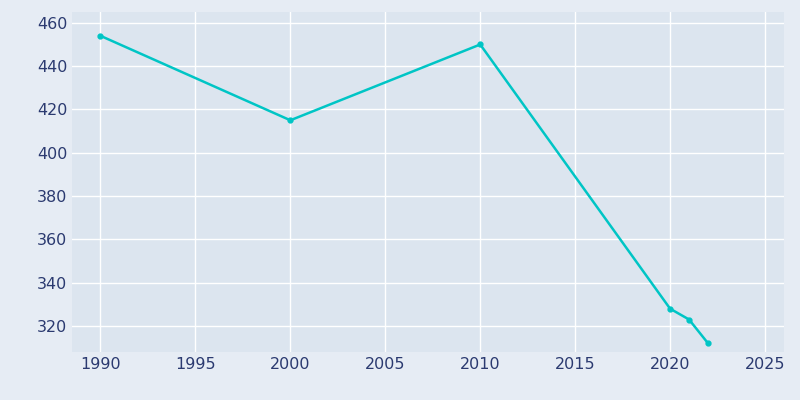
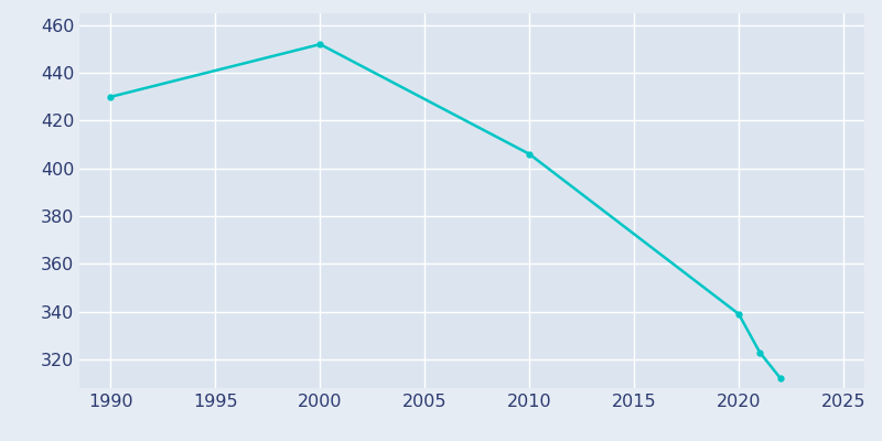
1990: 454 -> 430
2000: 415 -> 452
2010: 450 -> 406
2020: 328 -> 339
